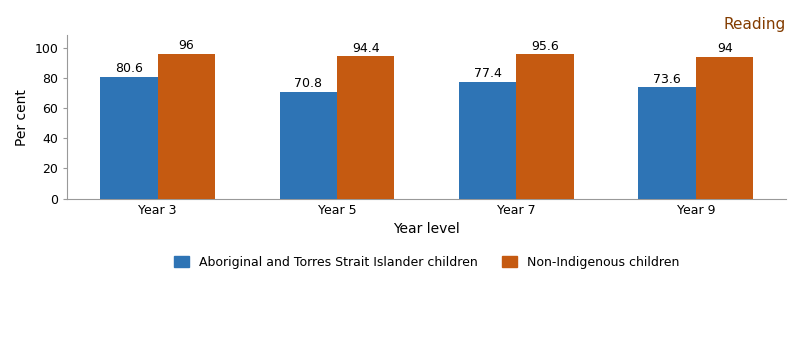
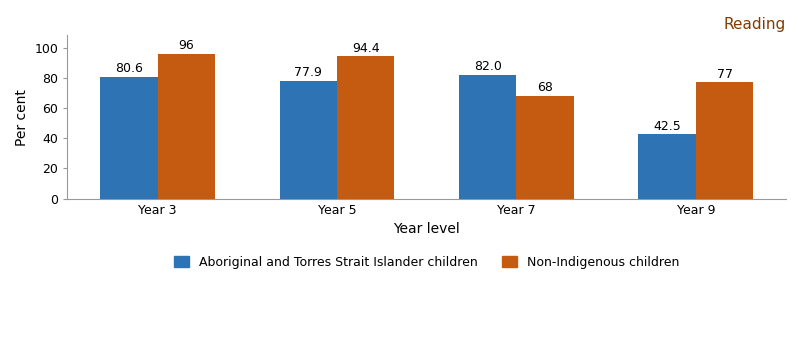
Aboriginal and Torres Strait Islander children/Year 5: 70.8 -> 77.9
Aboriginal and Torres Strait Islander children/Year 7: 77.4 -> 82.0
Non-Indigenous children/Year 7: 95.6 -> 68
Aboriginal and Torres Strait Islander children/Year 9: 73.6 -> 42.5
Non-Indigenous children/Year 9: 94 -> 77
